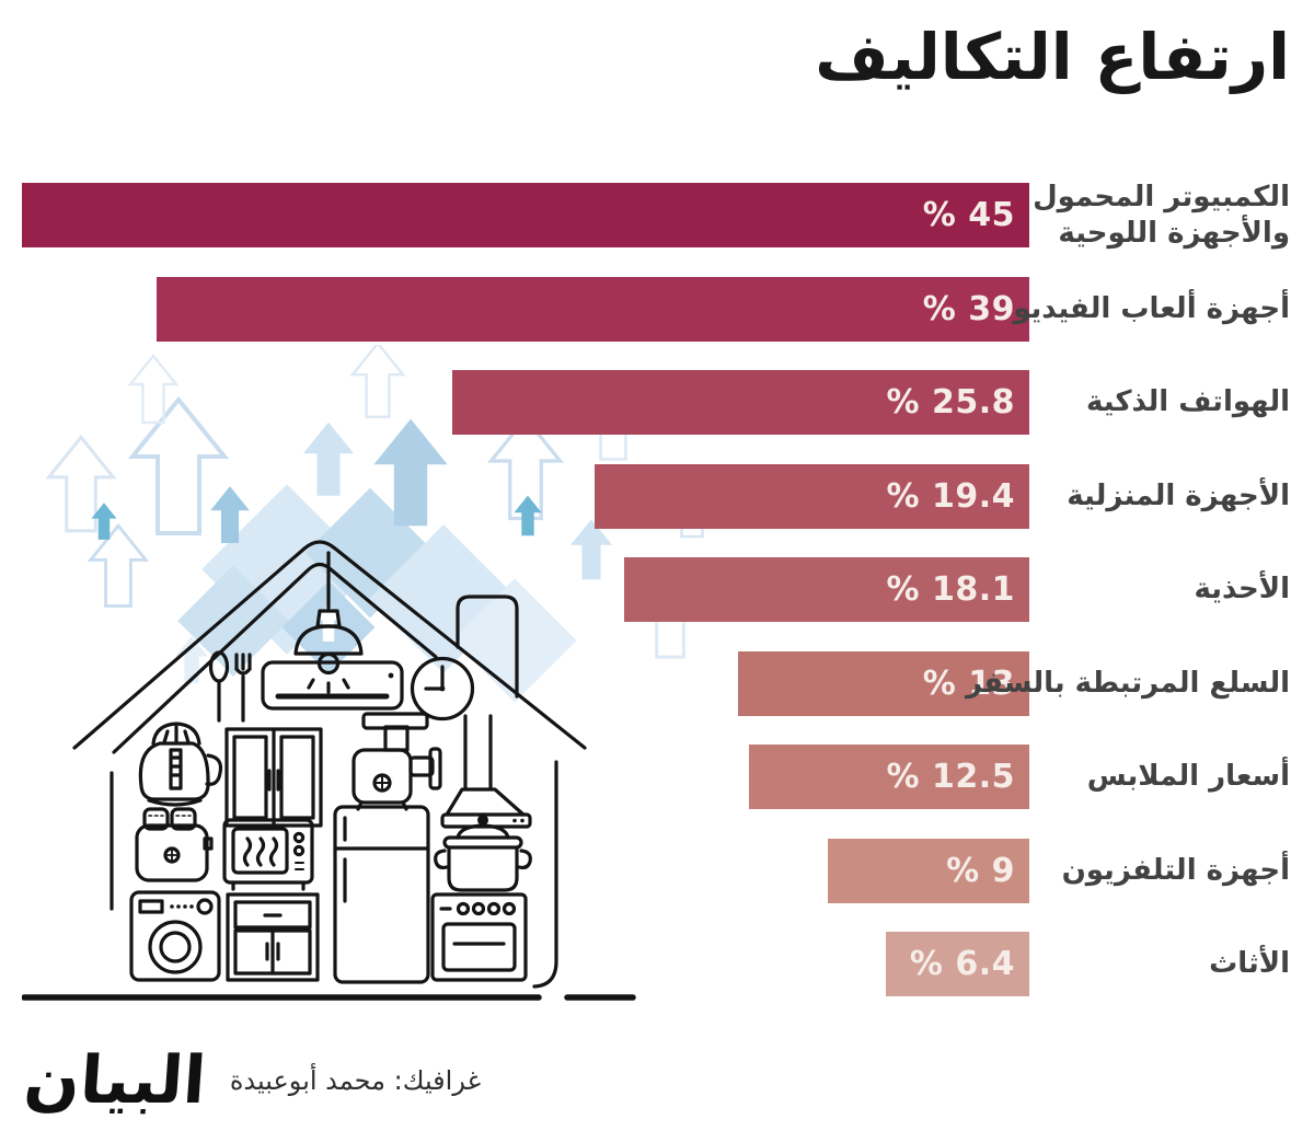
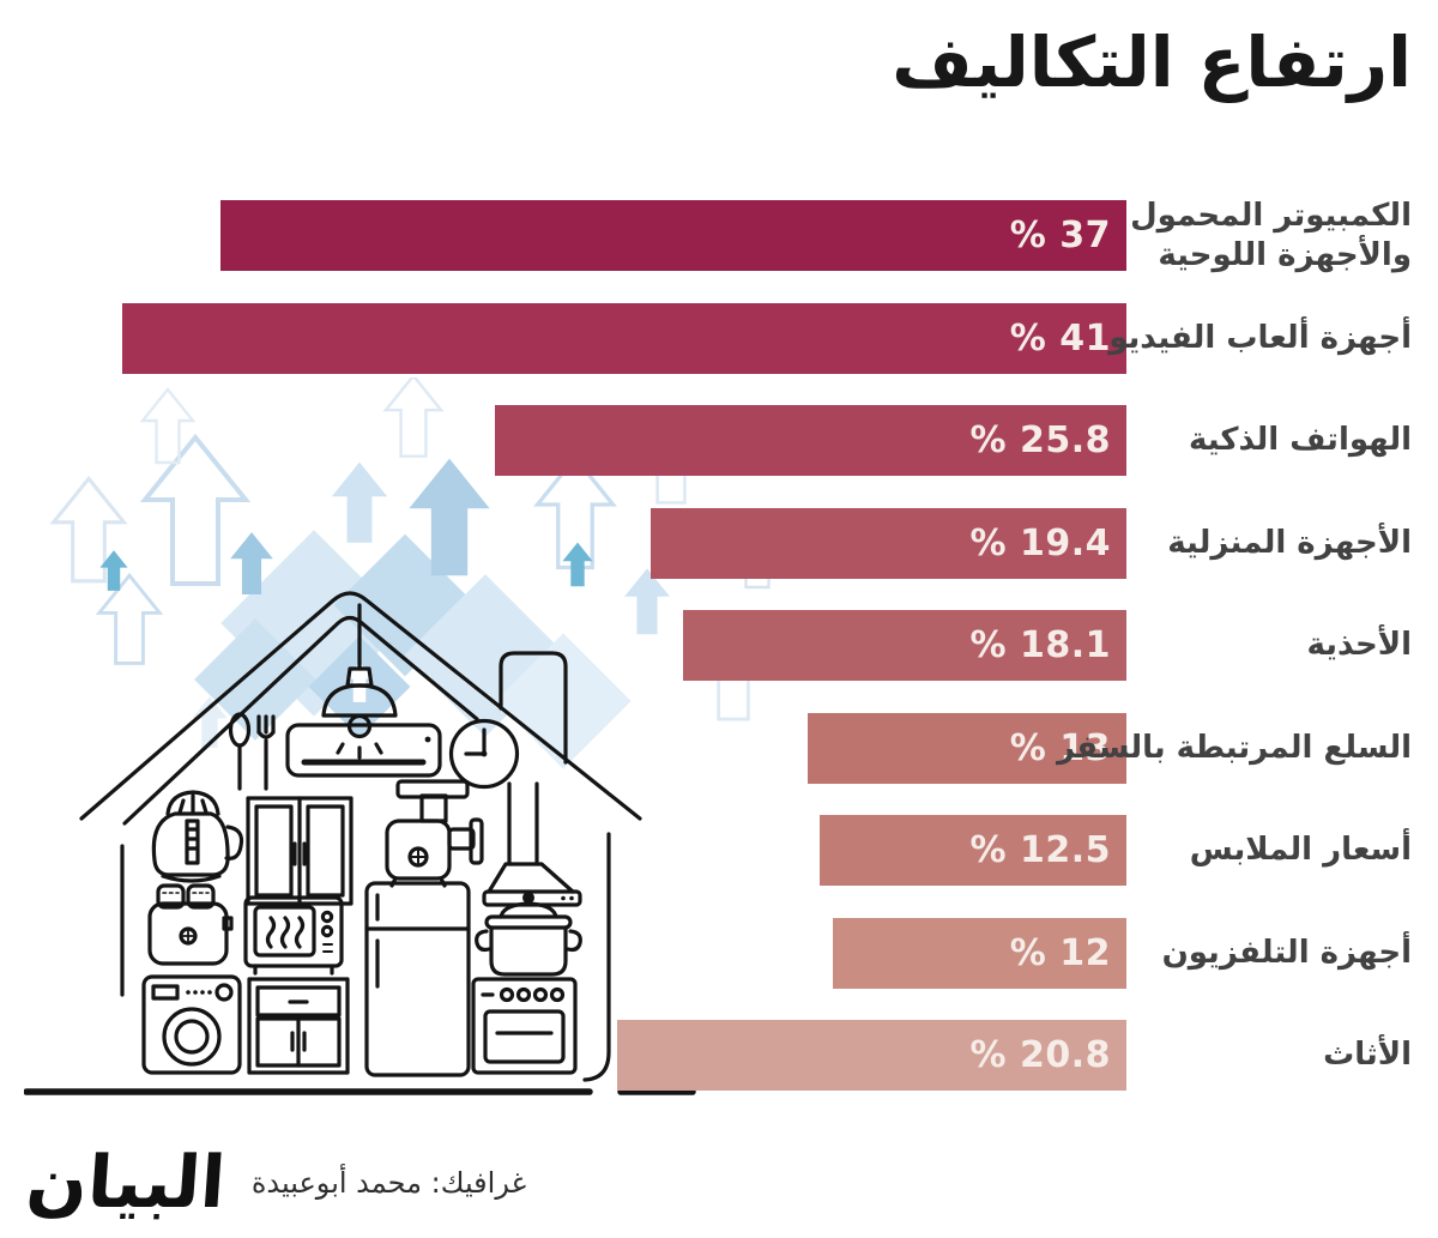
الكمبيوتر المحمول والأجهزة اللوحية: 45 -> 37
أجهزة ألعاب الفيديو: 39 -> 41
أجهزة التلفزيون: 9 -> 12
الأثاث: 6.4 -> 20.8
